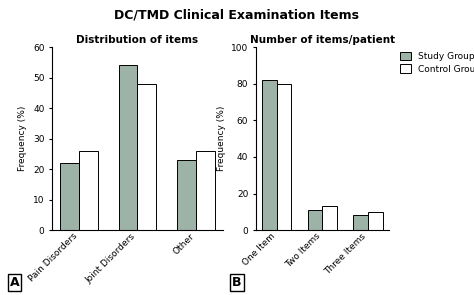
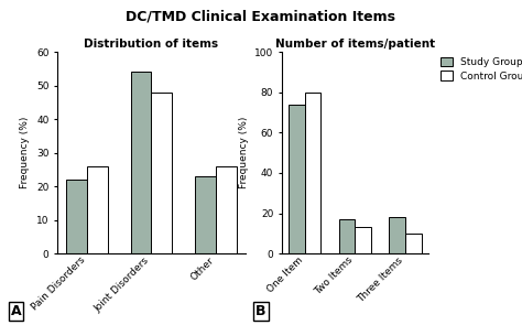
Number of items/patient/Study Group/One Item: 82 -> 74
Number of items/patient/Study Group/Two Items: 11 -> 17
Number of items/patient/Study Group/Three Items: 8 -> 18
